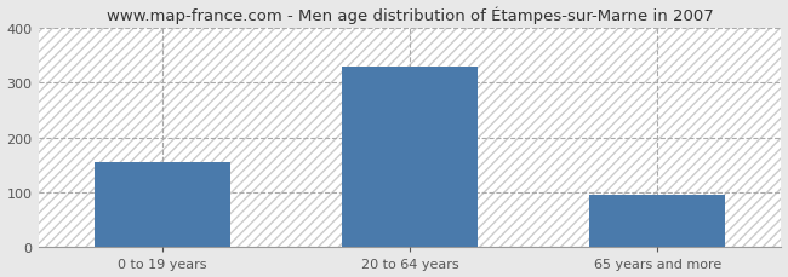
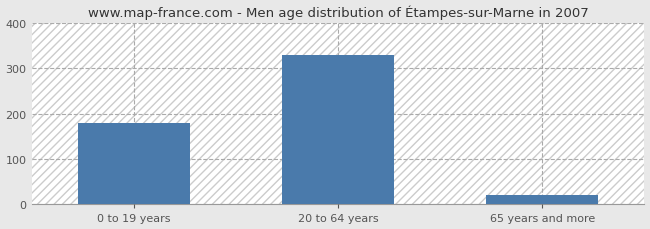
0 to 19 years: 155 -> 180
65 years and more: 96 -> 20
